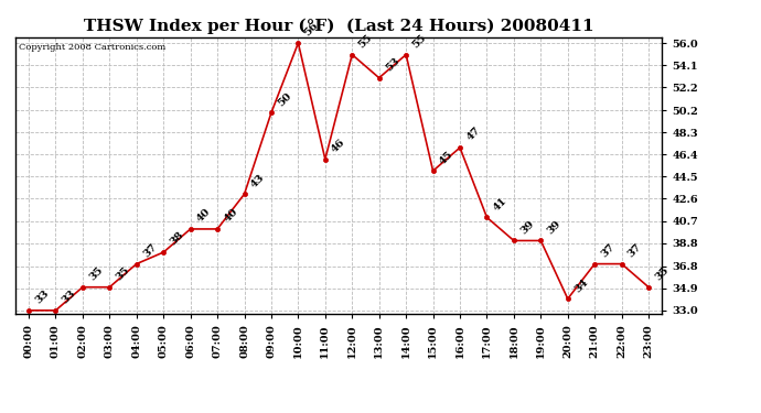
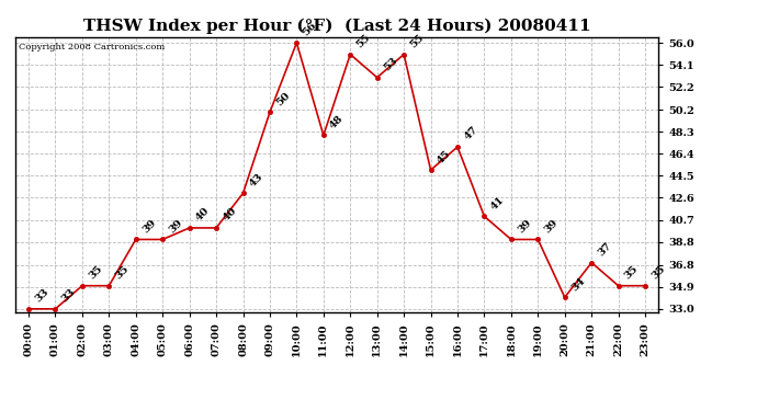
04:00: 37 -> 39
05:00: 38 -> 39
11:00: 46 -> 48
22:00: 37 -> 35
